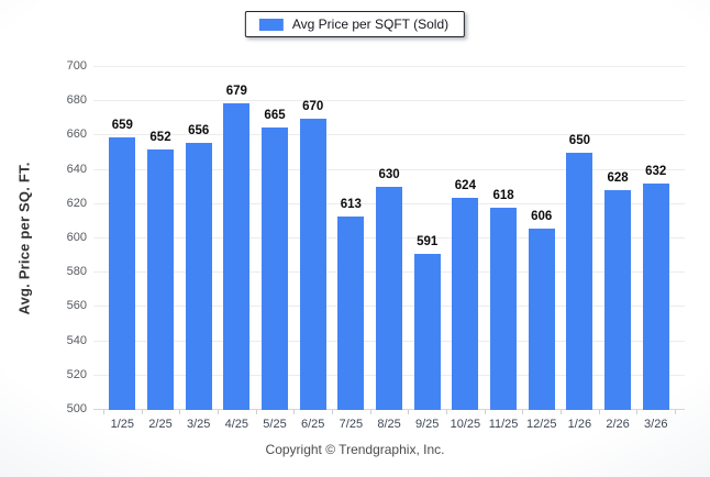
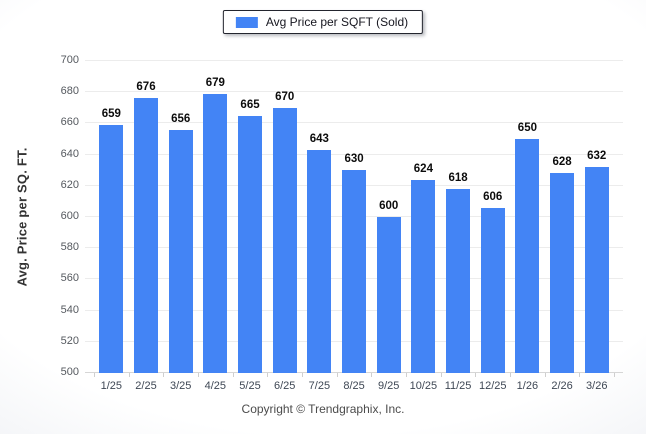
2/25: 652 -> 676
7/25: 613 -> 643
9/25: 591 -> 600
